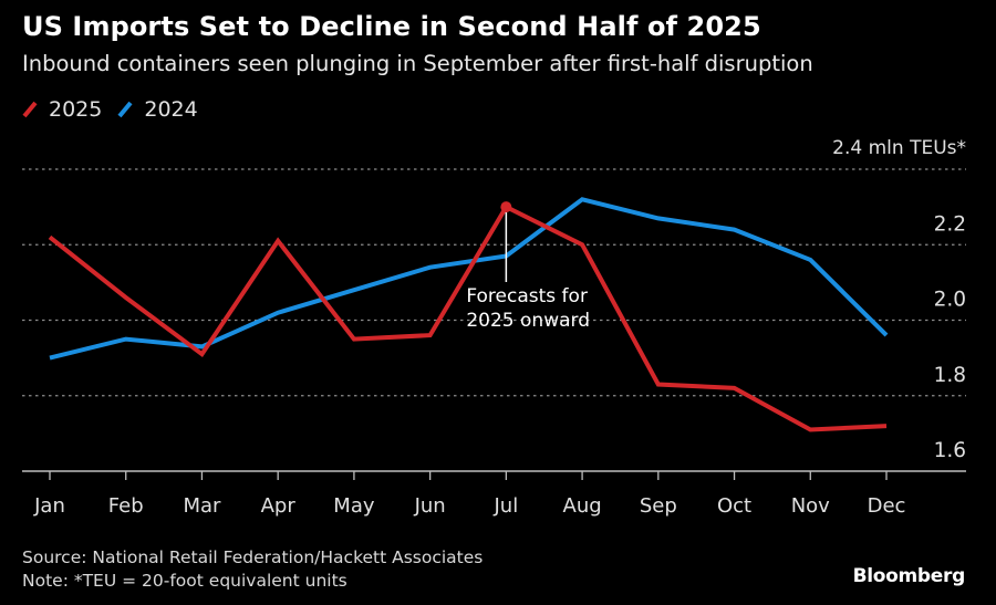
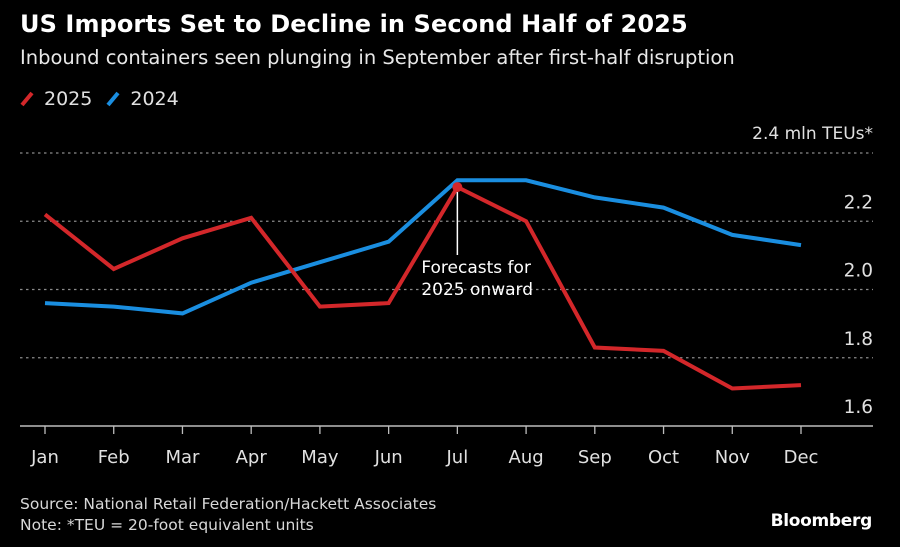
2024/Jan: 1.90 -> 1.96
2025/Mar: 1.91 -> 2.15
2024/Jul: 2.17 -> 2.32
2024/Dec: 1.96 -> 2.13
